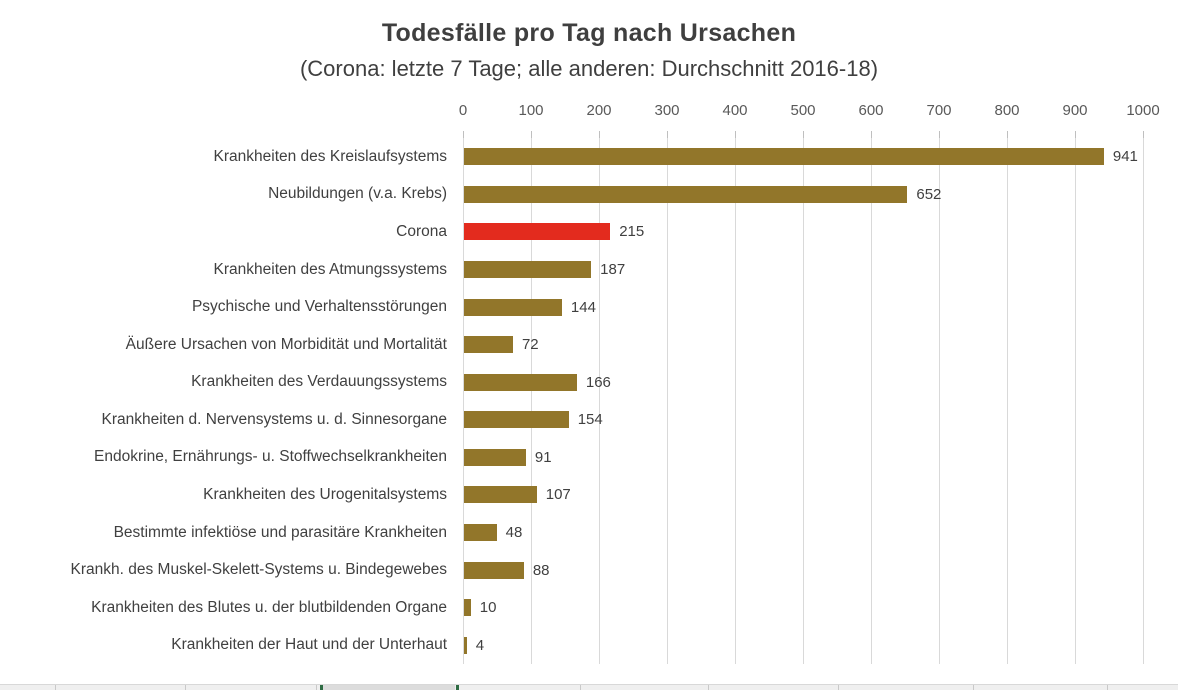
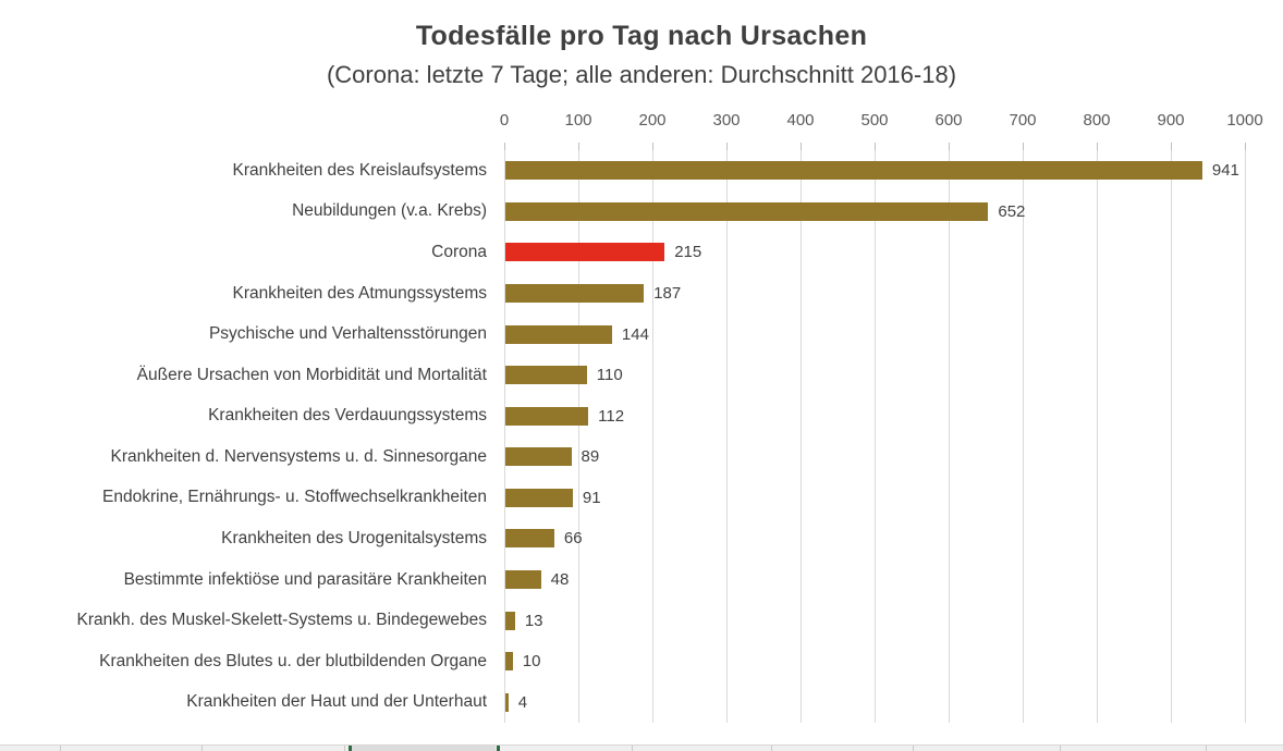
Äußere Ursachen von Morbidität und Mortalität: 72 -> 110
Krankheiten des Verdauungssystems: 166 -> 112
Krankheiten d. Nervensystems u. d. Sinnesorgane: 154 -> 89
Krankheiten des Urogenitalsystems: 107 -> 66
Krankh. des Muskel-Skelett-Systems u. Bindegewebes: 88 -> 13
